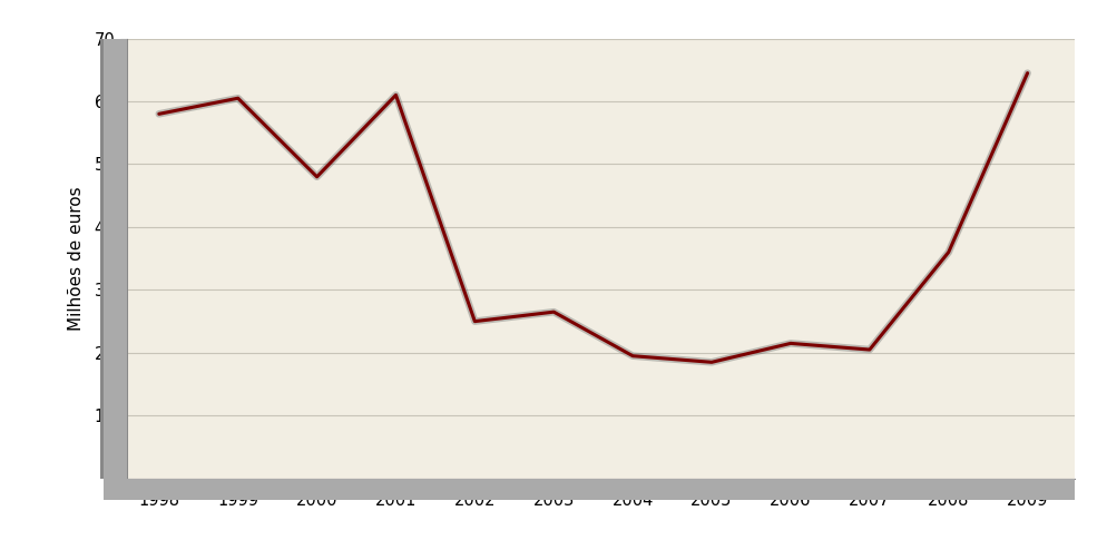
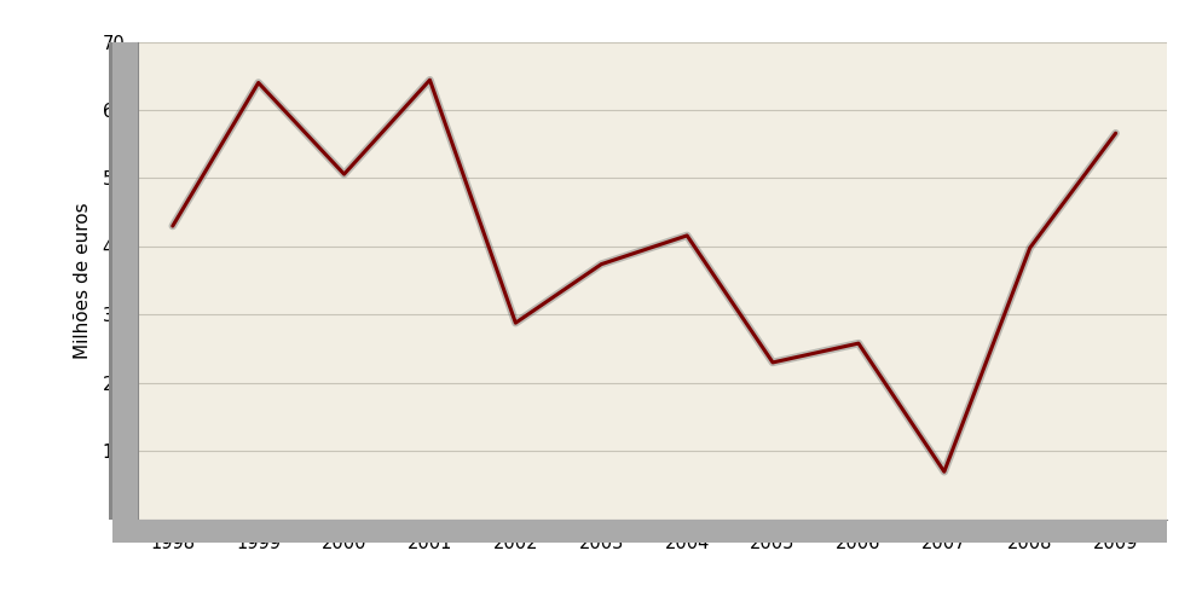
1998: 58.0 -> 43.0
1999: 60.5 -> 64.0
2000: 48.0 -> 50.6
2001: 61.0 -> 64.4
2002: 25.0 -> 28.8
2003: 26.5 -> 37.4
2004: 19.5 -> 41.6
2005: 18.5 -> 23.0
2006: 21.5 -> 25.8
2007: 20.5 -> 7.0
2008: 36.0 -> 39.8
2009: 64.5 -> 56.6
